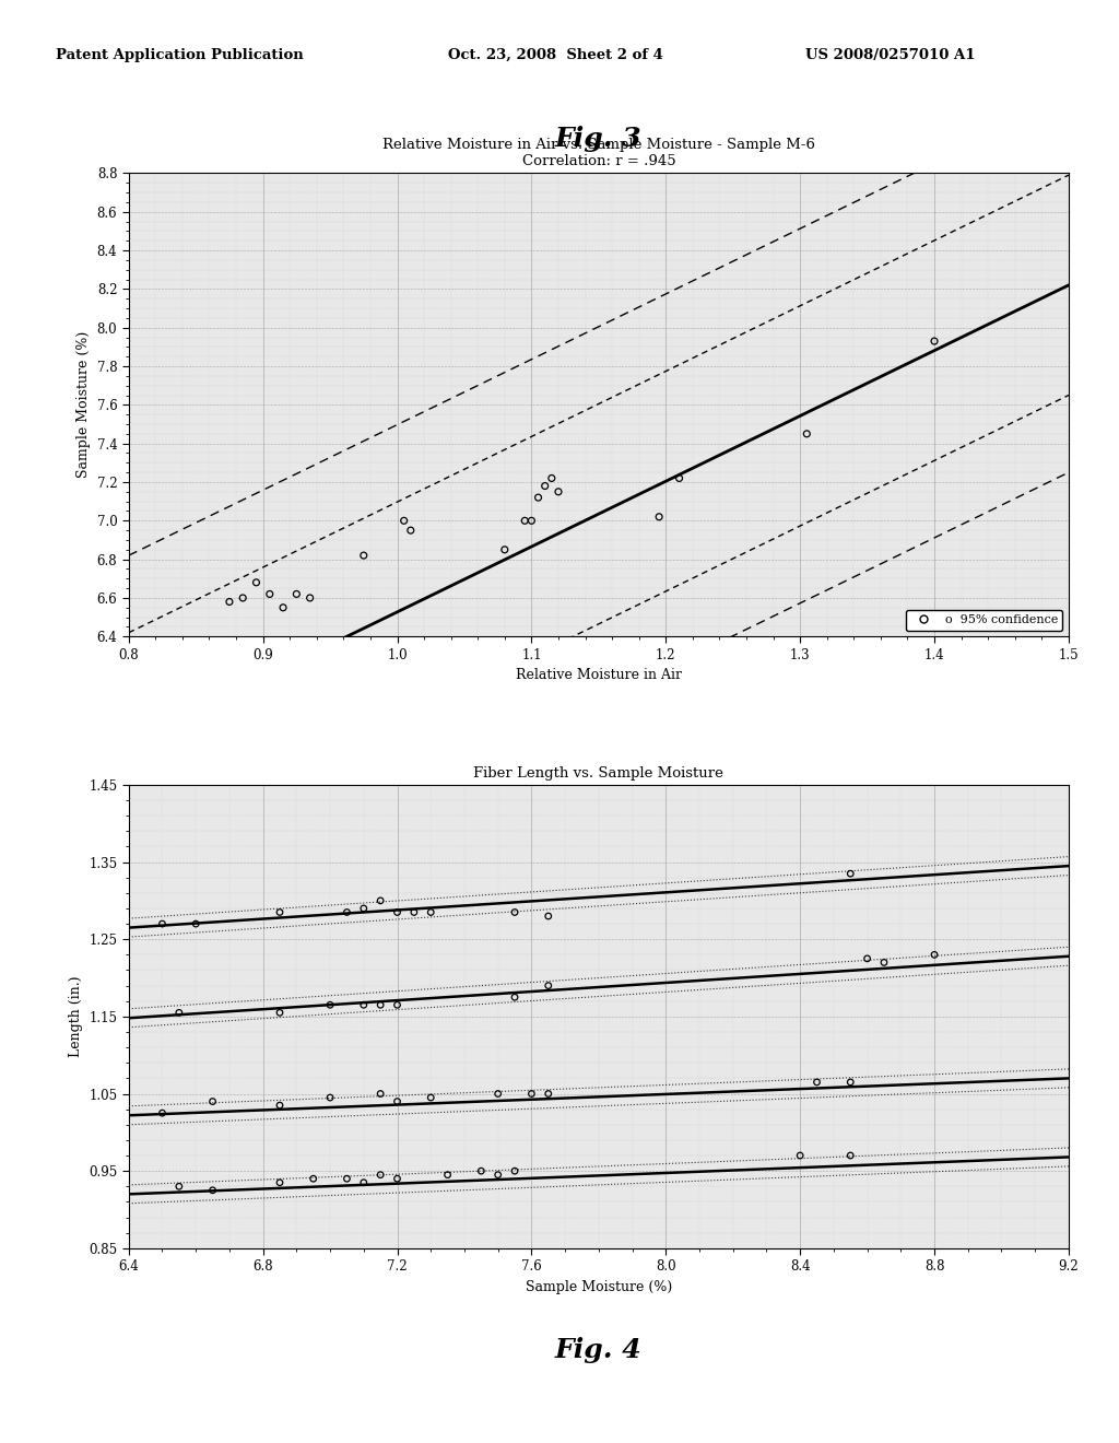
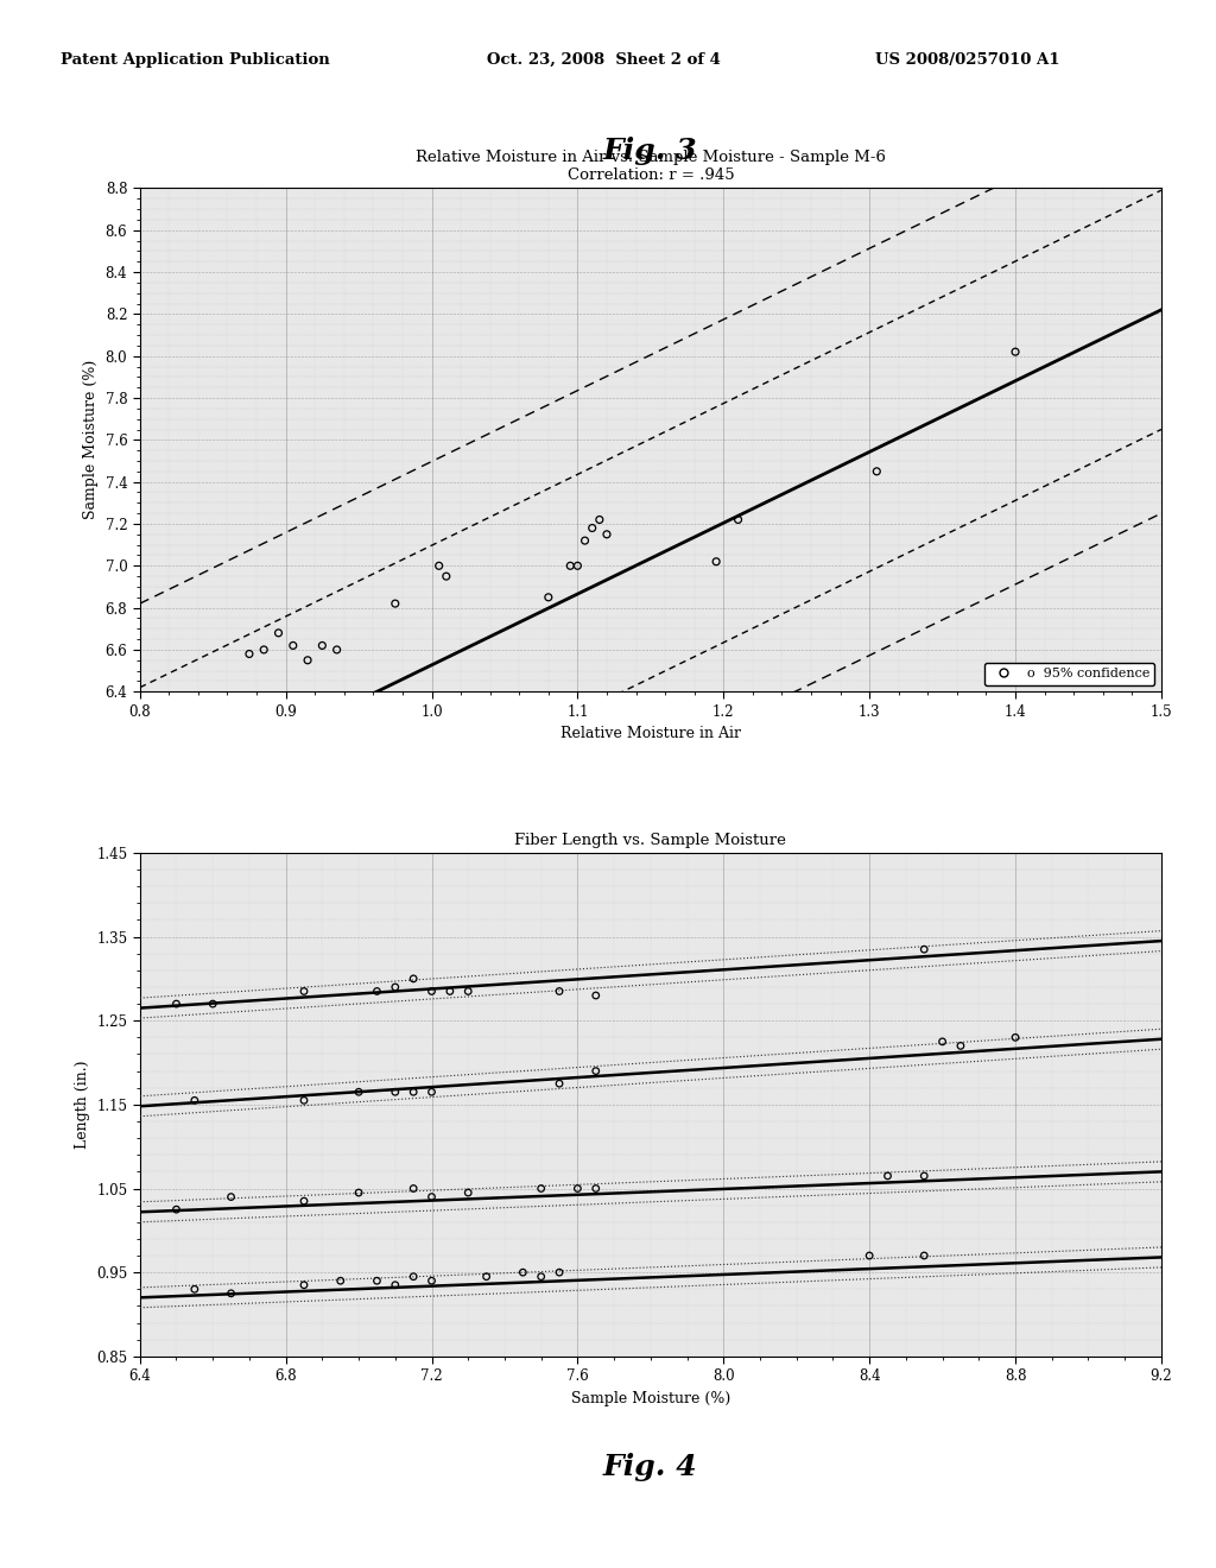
1.4: 7.93 -> 8.02
